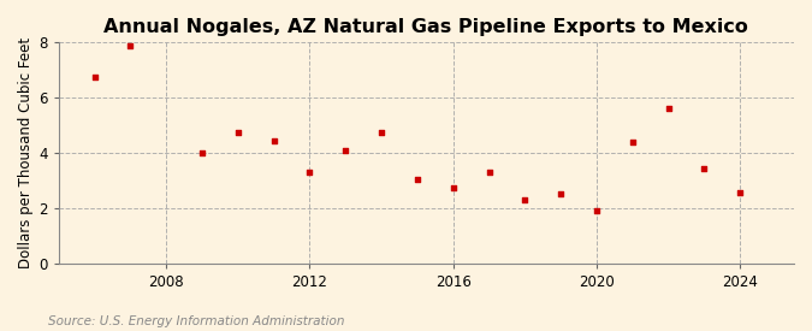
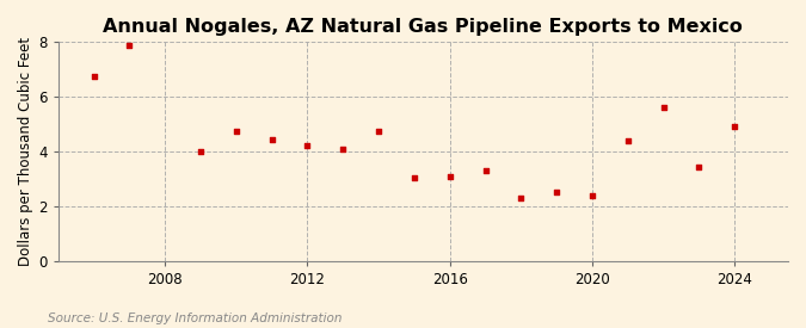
2012: 3.30 -> 4.20
2016: 2.75 -> 3.10
2020: 1.90 -> 2.40
2024: 2.55 -> 4.90
